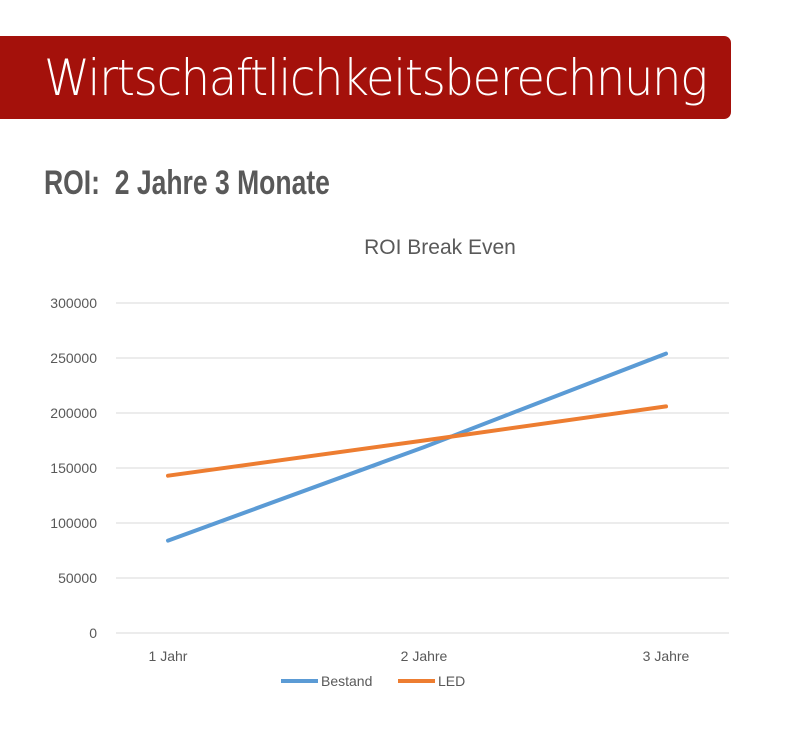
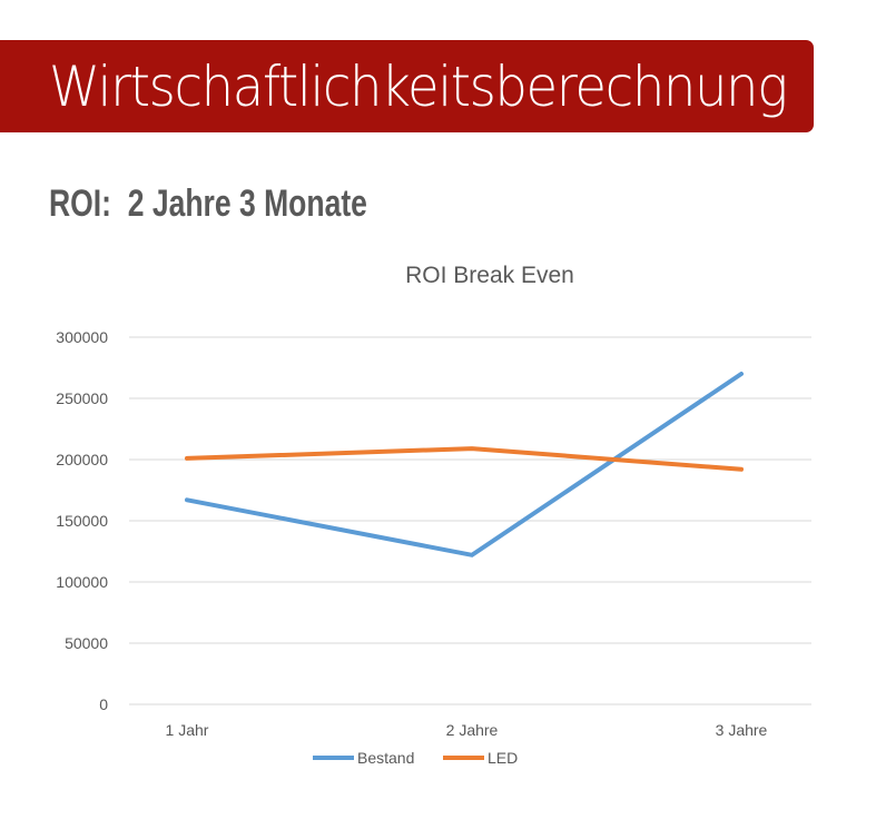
Bestand/1 Jahr: 84000 -> 167000
LED/1 Jahr: 143000 -> 201000
Bestand/2 Jahre: 169000 -> 122000
LED/2 Jahre: 175000 -> 209000
Bestand/3 Jahre: 254000 -> 270000
LED/3 Jahre: 206000 -> 192000
